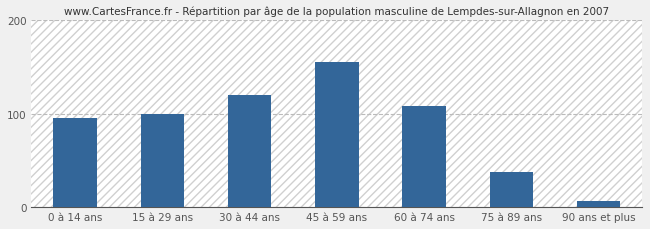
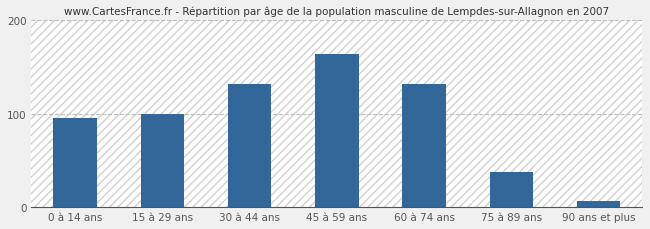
30 à 44 ans: 120 -> 132
45 à 59 ans: 155 -> 164
60 à 74 ans: 108 -> 132
